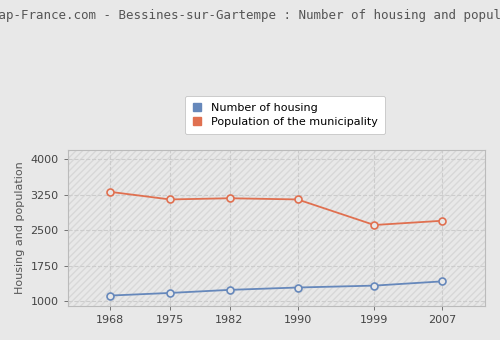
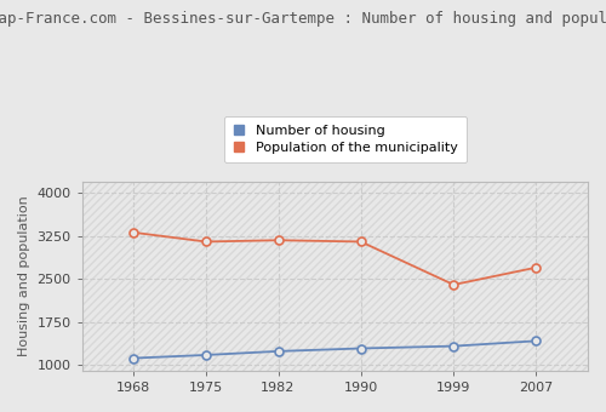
Population of the municipality/1999: 2610 -> 2400
